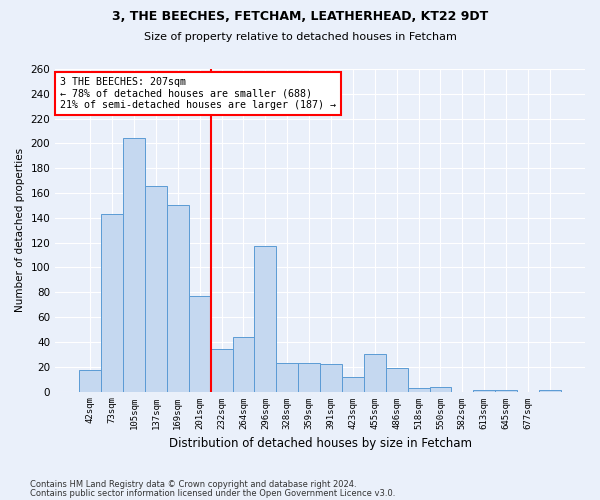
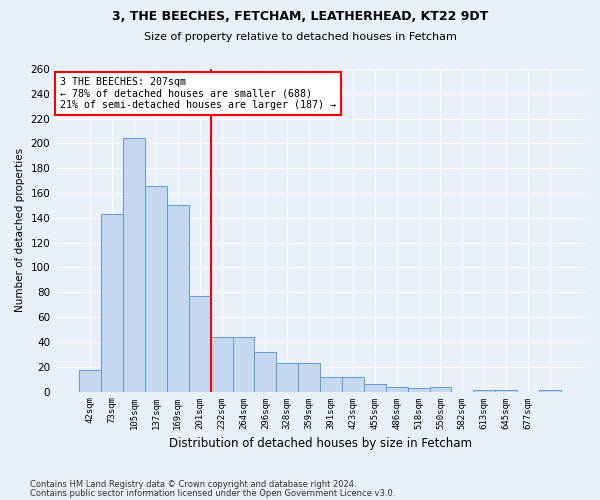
232sqm: 34 -> 44
296sqm: 117 -> 32
391sqm: 22 -> 12
455sqm: 30 -> 6
486sqm: 19 -> 4
